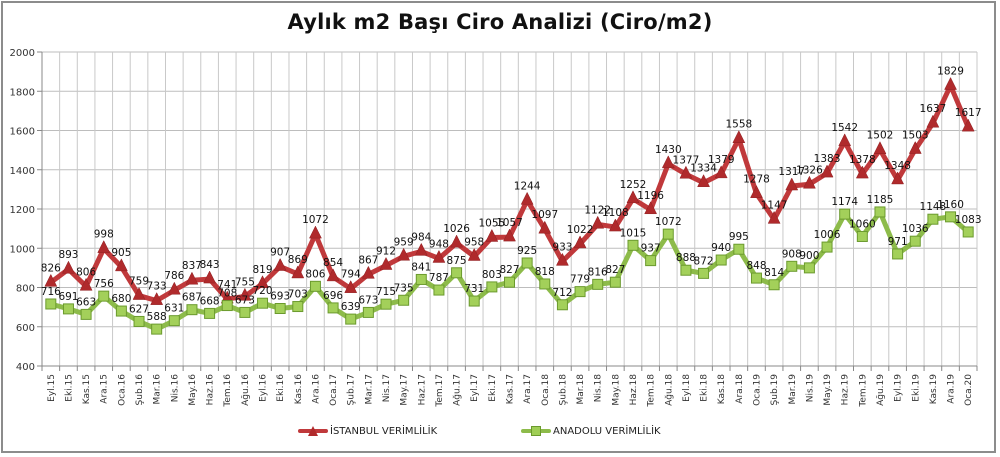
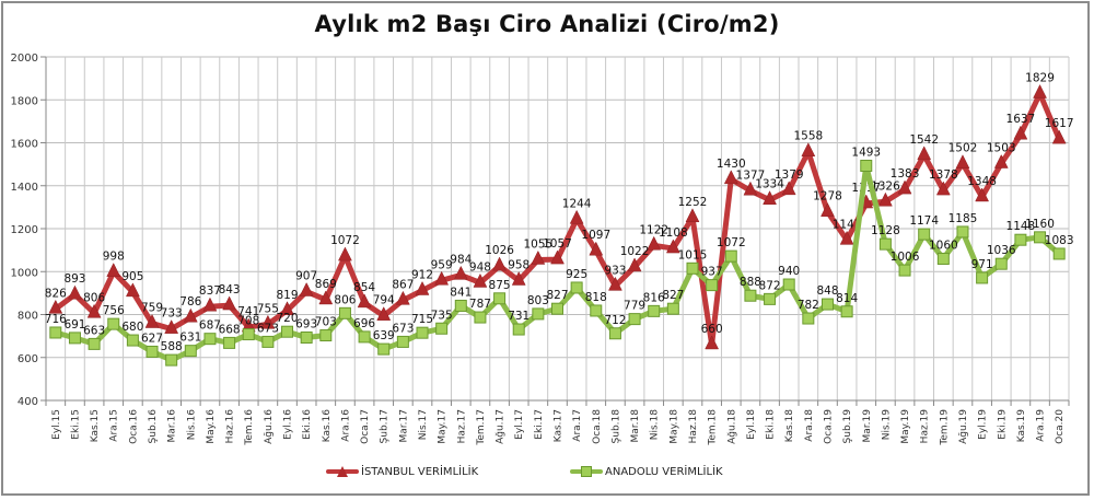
İSTANBUL VERİMLİLİK/Tem.18: 1196 -> 660
ANADOLU VERİMLİLİK/Ara.18: 995 -> 782
ANADOLU VERİMLİLİK/Mar.19: 908 -> 1493
ANADOLU VERİMLİLİK/Nis.19: 900 -> 1128
